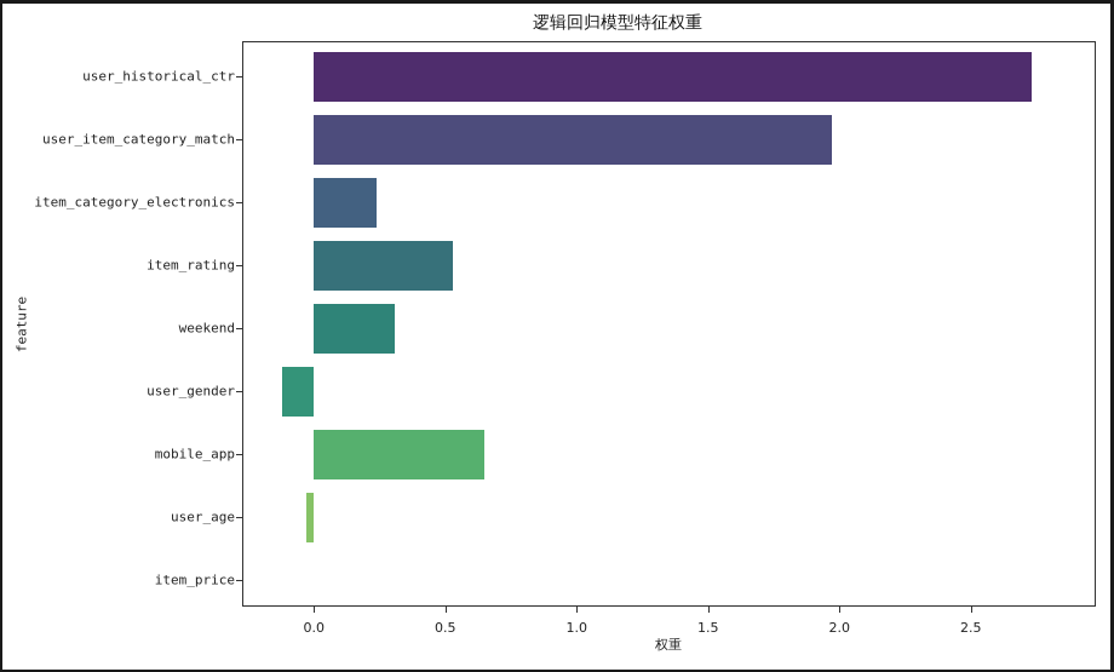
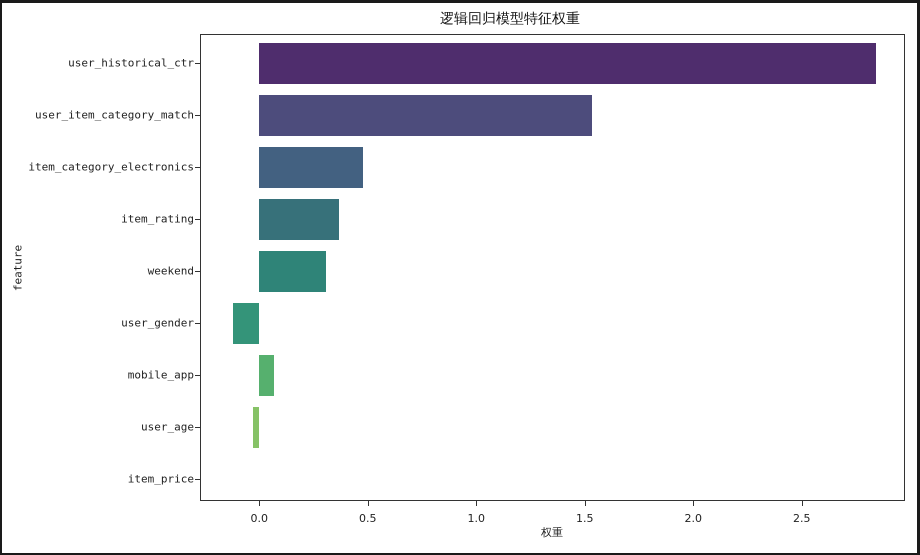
user_historical_ctr: 2.73 -> 2.84
user_item_category_match: 1.97 -> 1.53
item_category_electronics: 0.24 -> 0.48
item_rating: 0.53 -> 0.37
mobile_app: 0.65 -> 0.07
